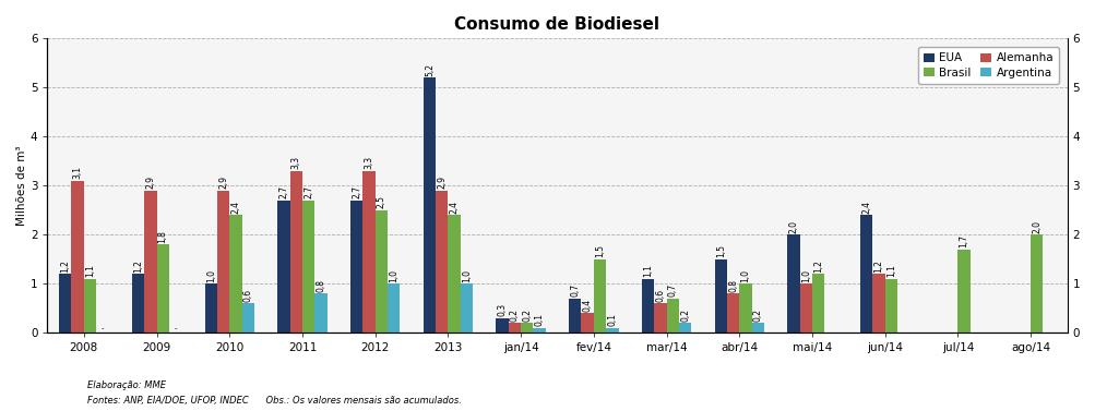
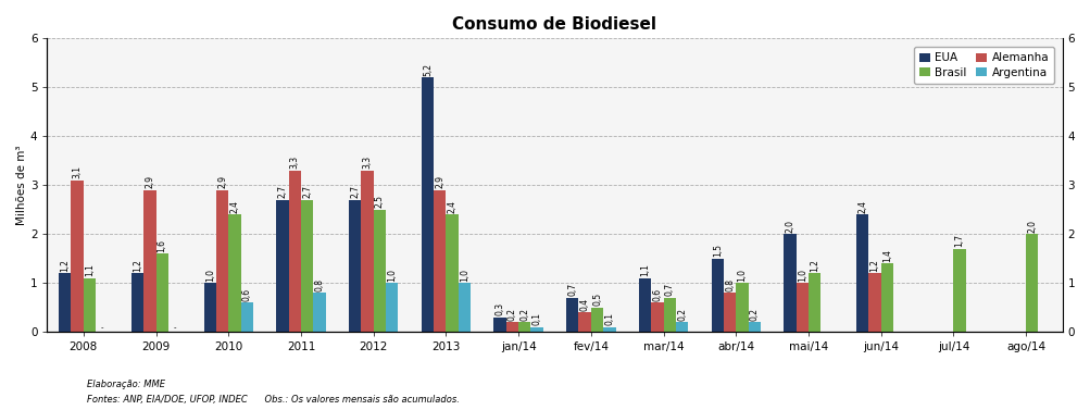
Brasil/2009: 1,8 -> 1,6
Brasil/fev/14: 1,5 -> 0,5
Brasil/jun/14: 1,1 -> 1,4
